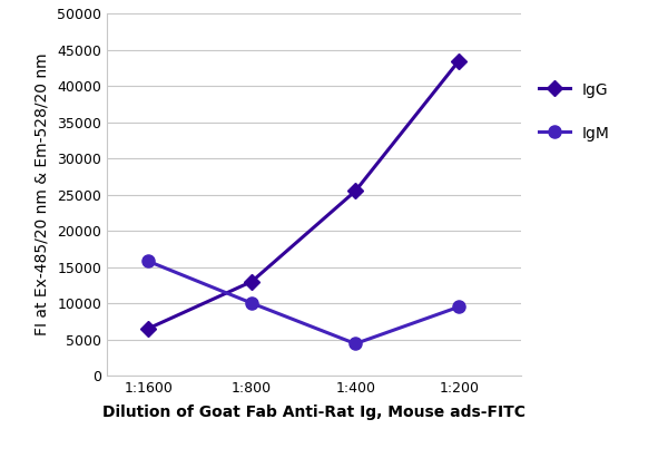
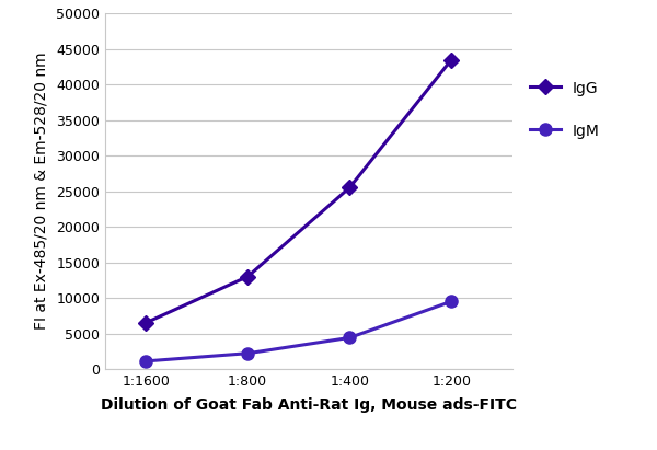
IgM/1:1600: 15800 -> 1100
IgM/1:800: 10000 -> 2200
